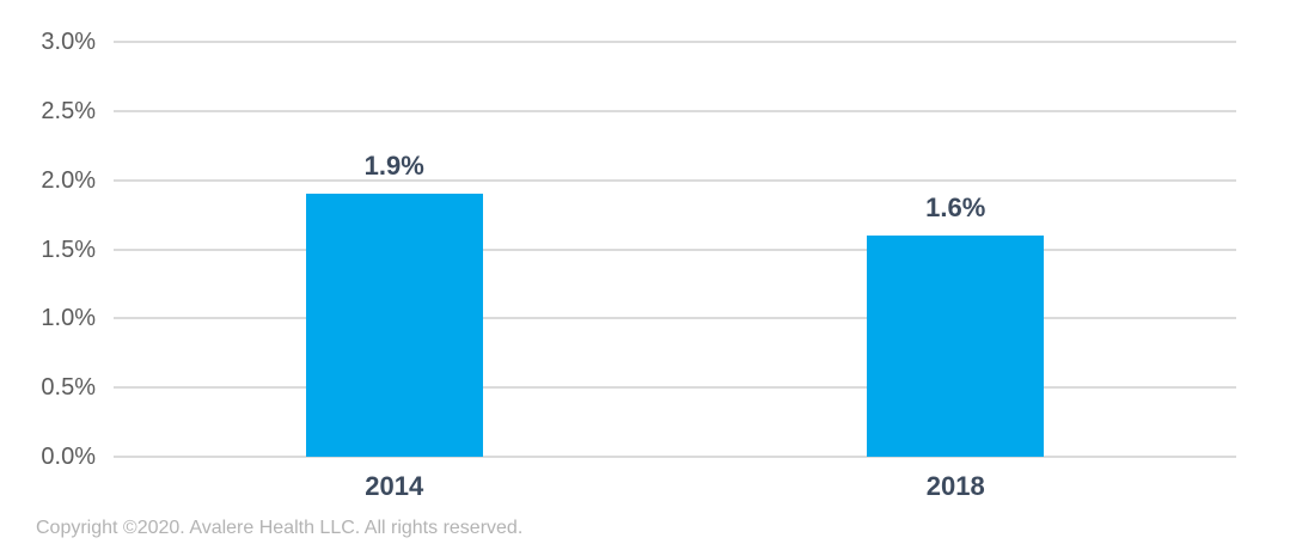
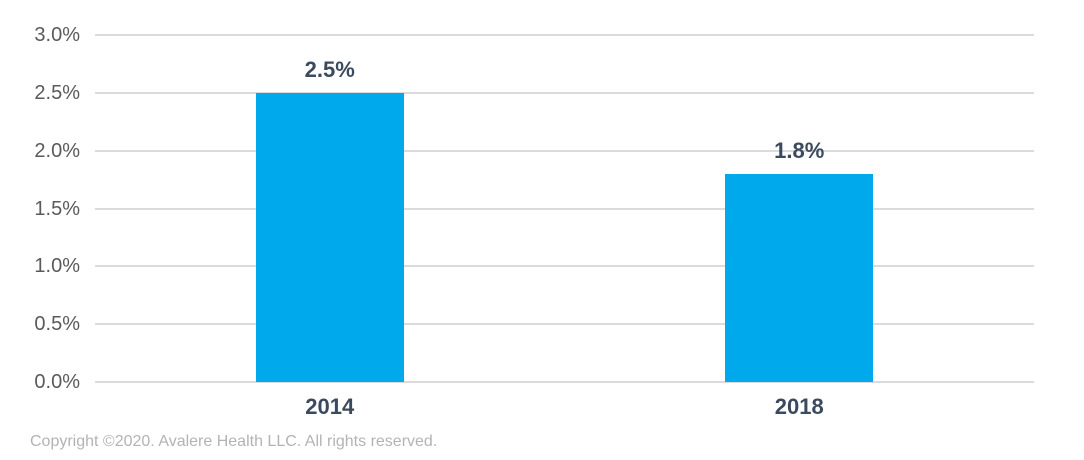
2014: 1.9% -> 2.5%
2018: 1.6% -> 1.8%
